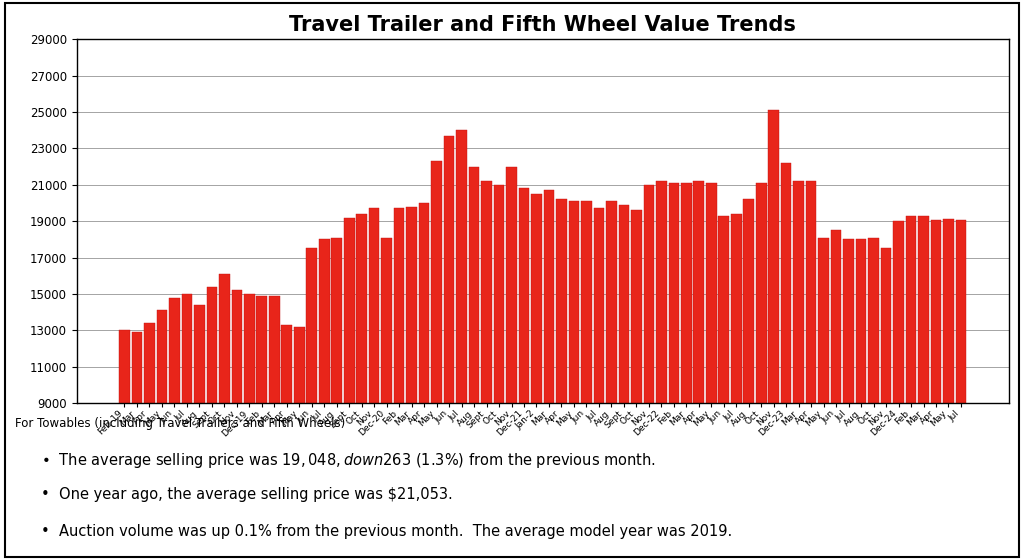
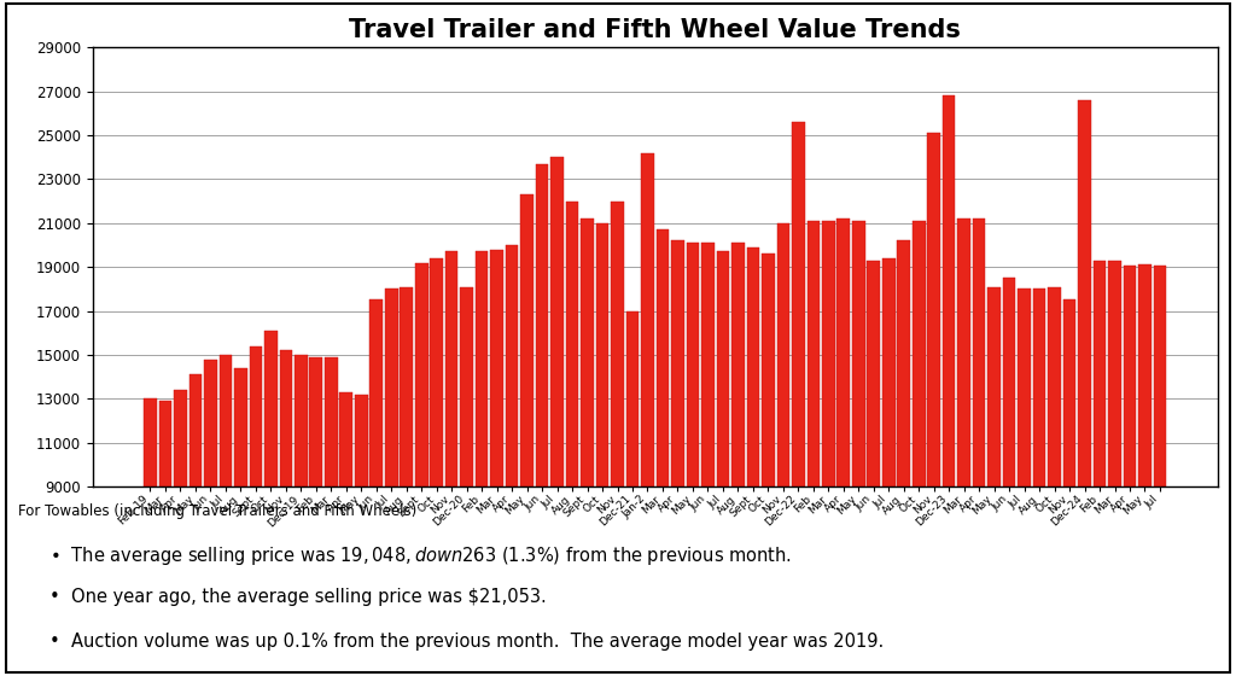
Dec-21: 20800 -> 17000
Jan-2: 20500 -> 24200
Dec-22: 21200 -> 25600
Dec-23: 22200 -> 26800
Dec-24: 19000 -> 26600
